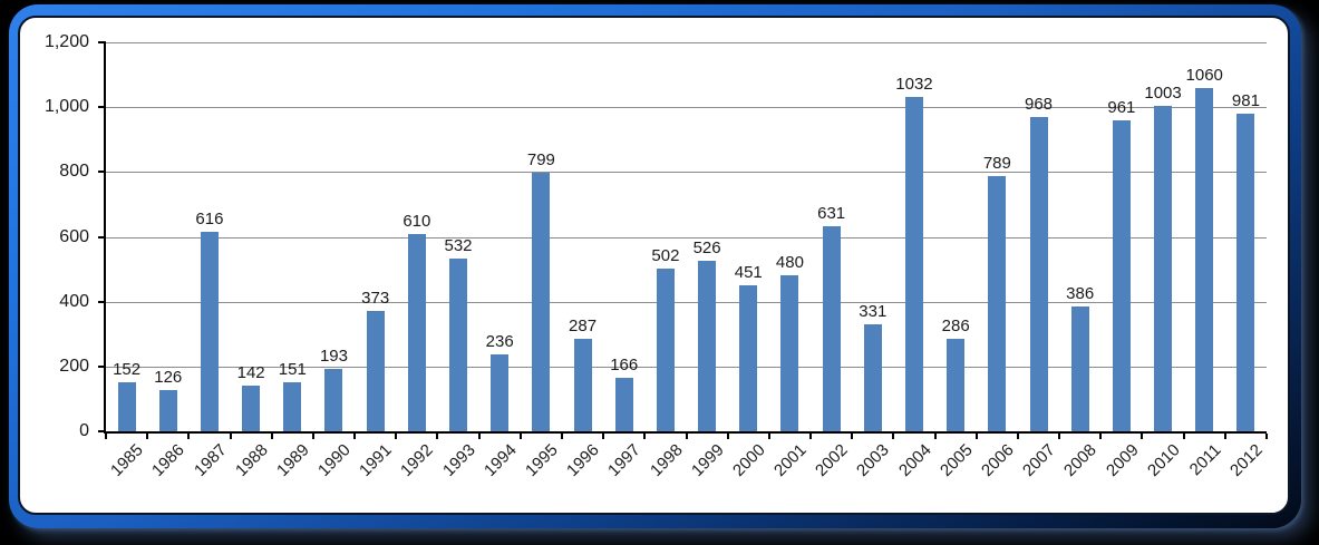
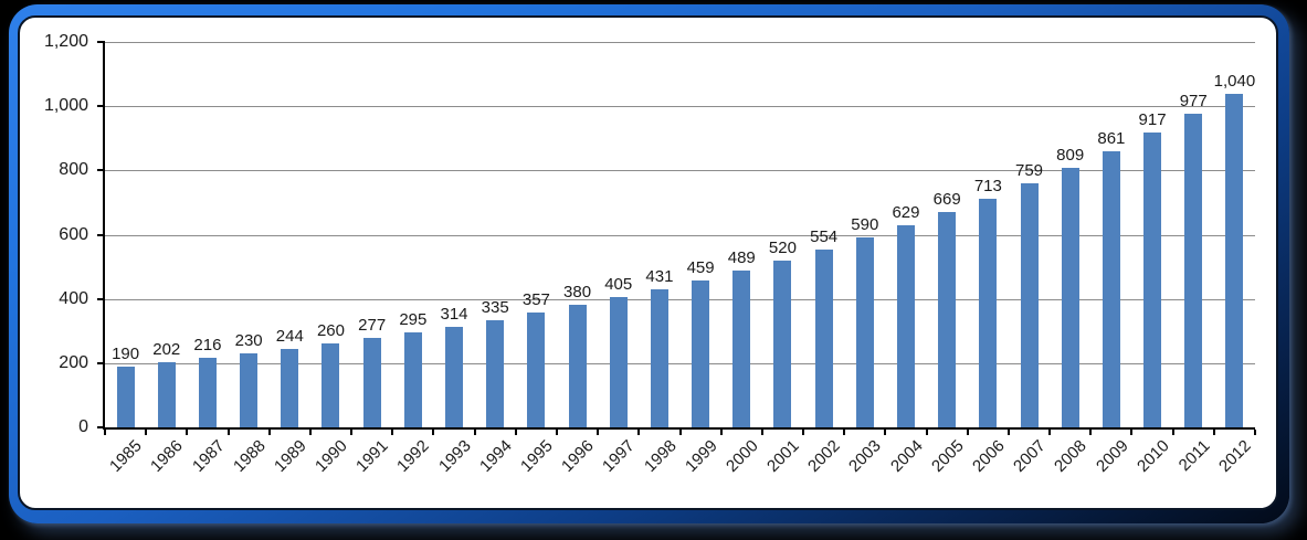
1985: 152 -> 190
1986: 126 -> 202
1987: 616 -> 216
1988: 142 -> 230
1989: 151 -> 244
1990: 193 -> 260
1991: 373 -> 277
1992: 610 -> 295
1993: 532 -> 314
1994: 236 -> 335
1995: 799 -> 357
1996: 287 -> 380
1997: 166 -> 405
1998: 502 -> 431
1999: 526 -> 459
2000: 451 -> 489
2001: 480 -> 520
2002: 631 -> 554
2003: 331 -> 590
2004: 1032 -> 629
2005: 286 -> 669
2006: 789 -> 713
2007: 968 -> 759
2008: 386 -> 809
2009: 961 -> 861
2010: 1003 -> 917
2011: 1060 -> 977
2012: 981 -> 1,040
